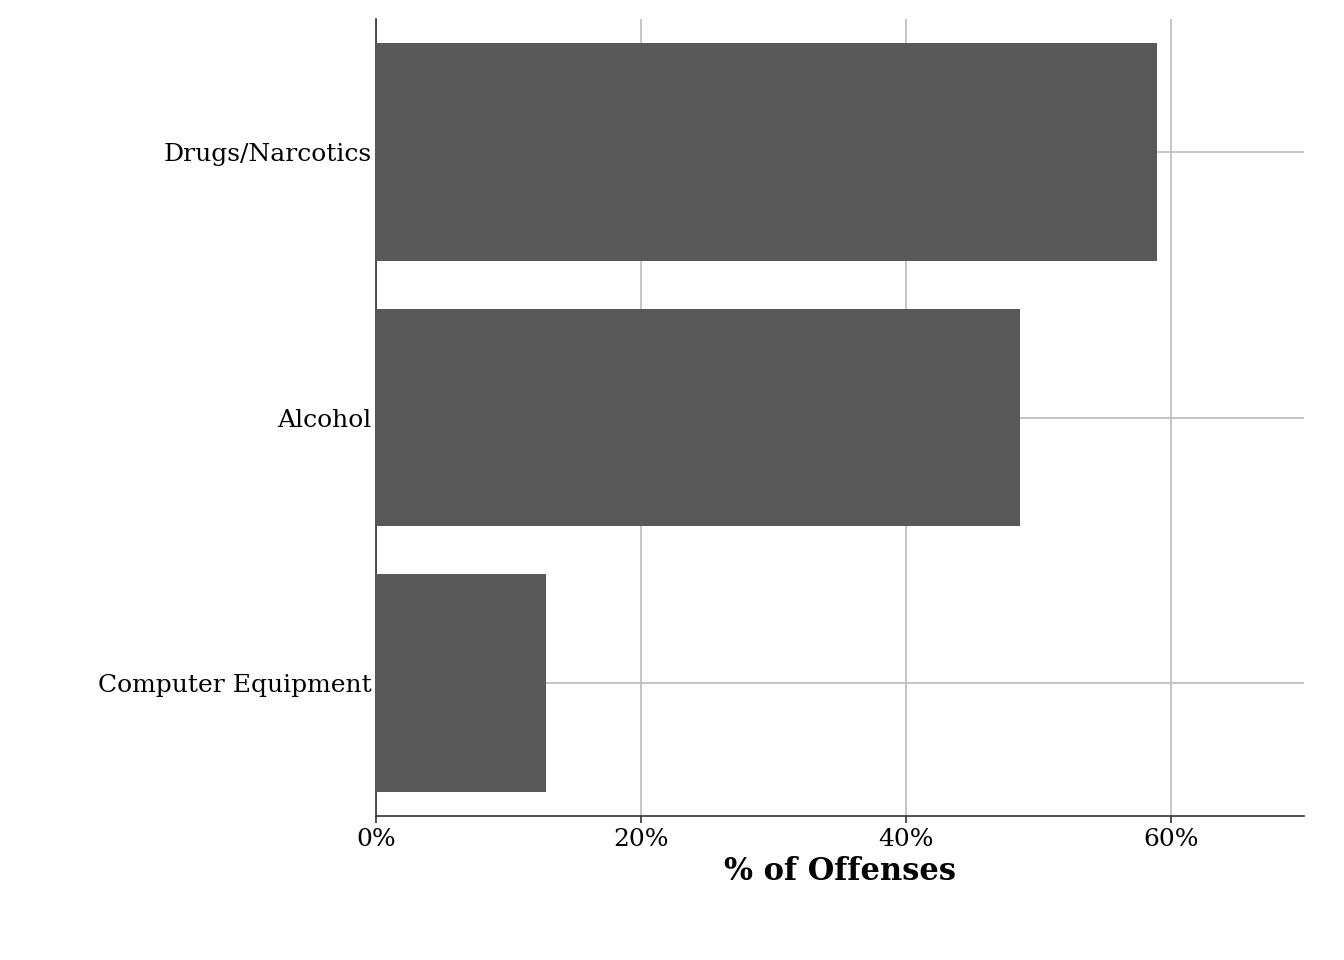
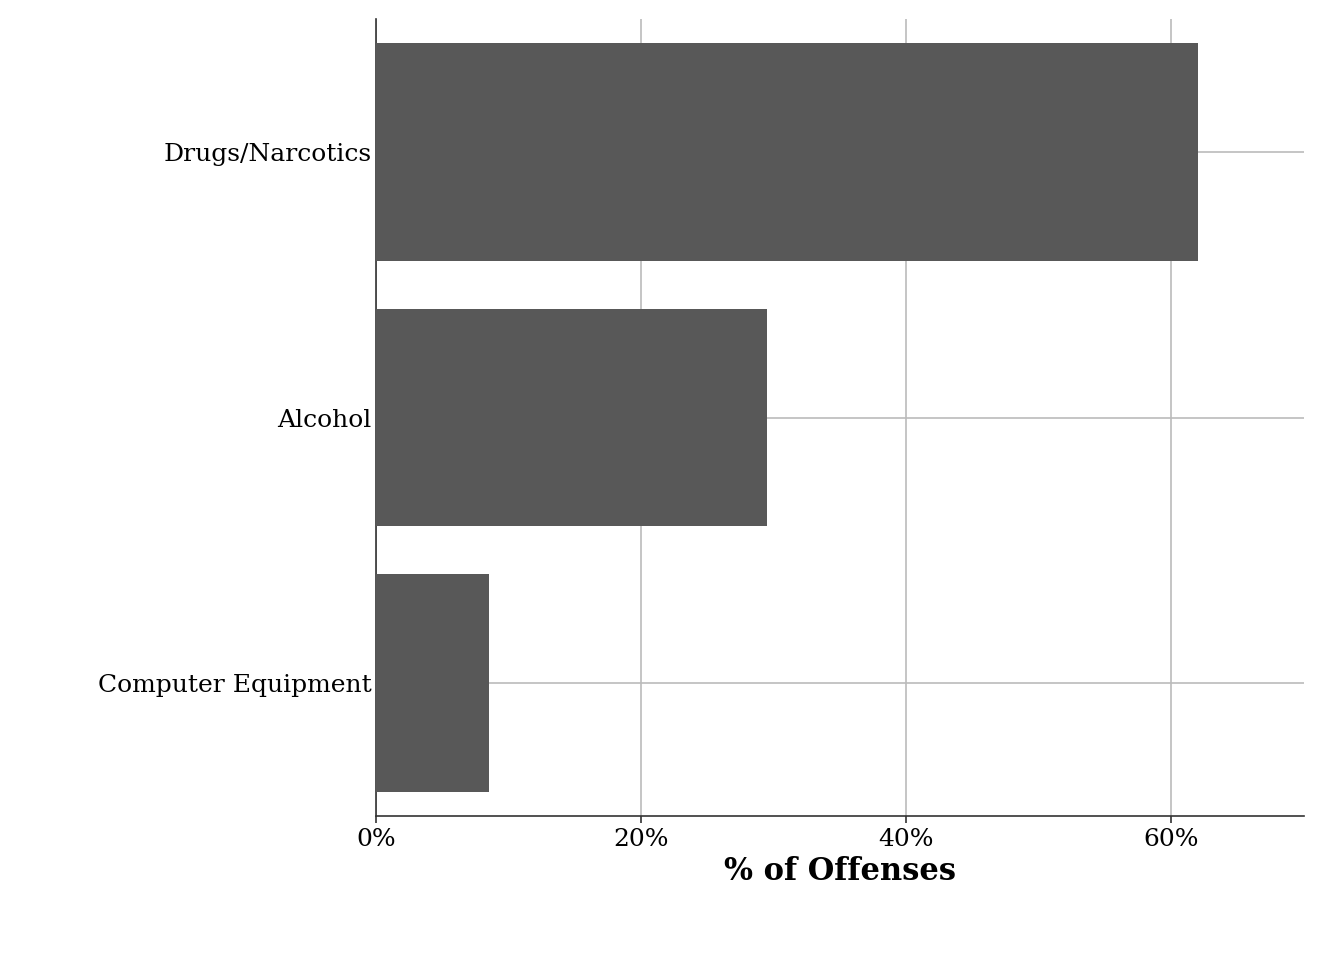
Drugs/Narcotics: 58.9% -> 62.0%
Alcohol: 48.6% -> 29.5%
Computer Equipment: 12.8% -> 8.5%
